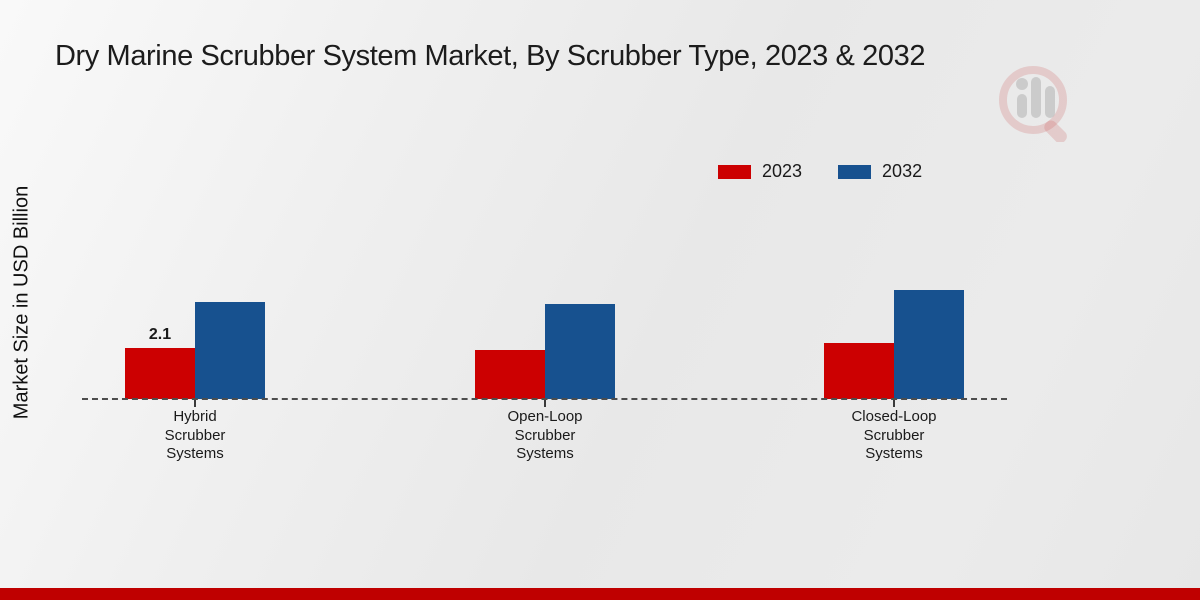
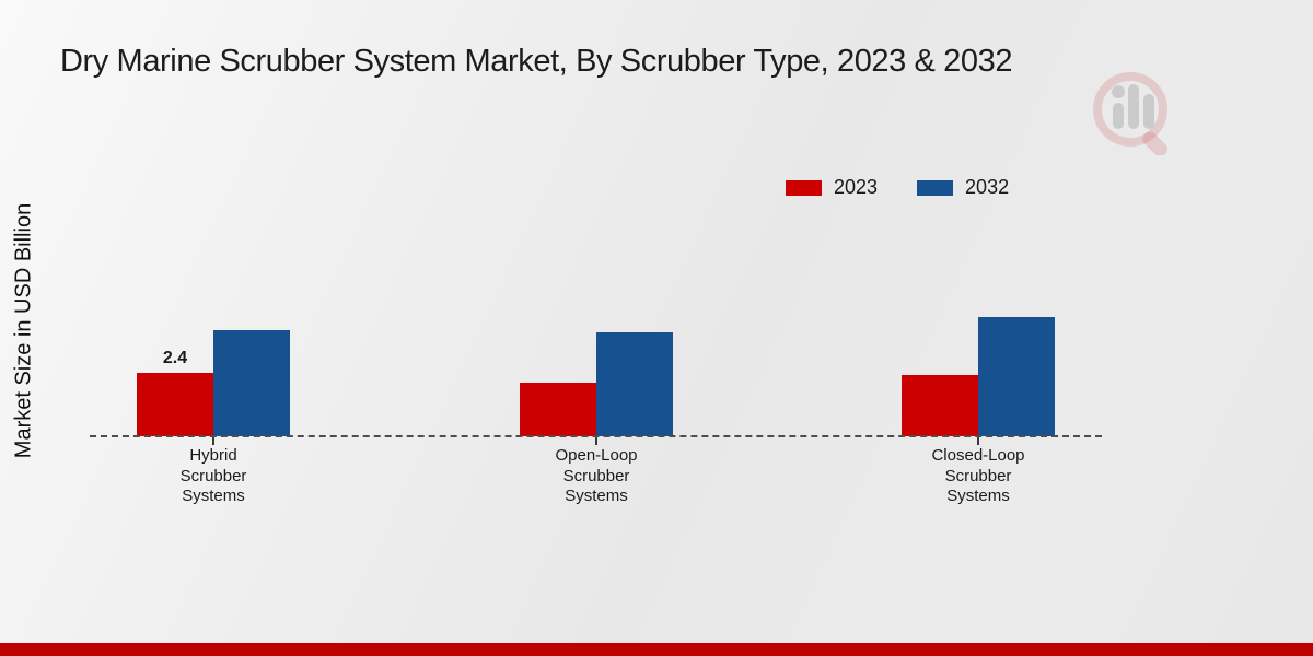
2023/Hybrid Scrubber Systems: 2.1 -> 2.4
